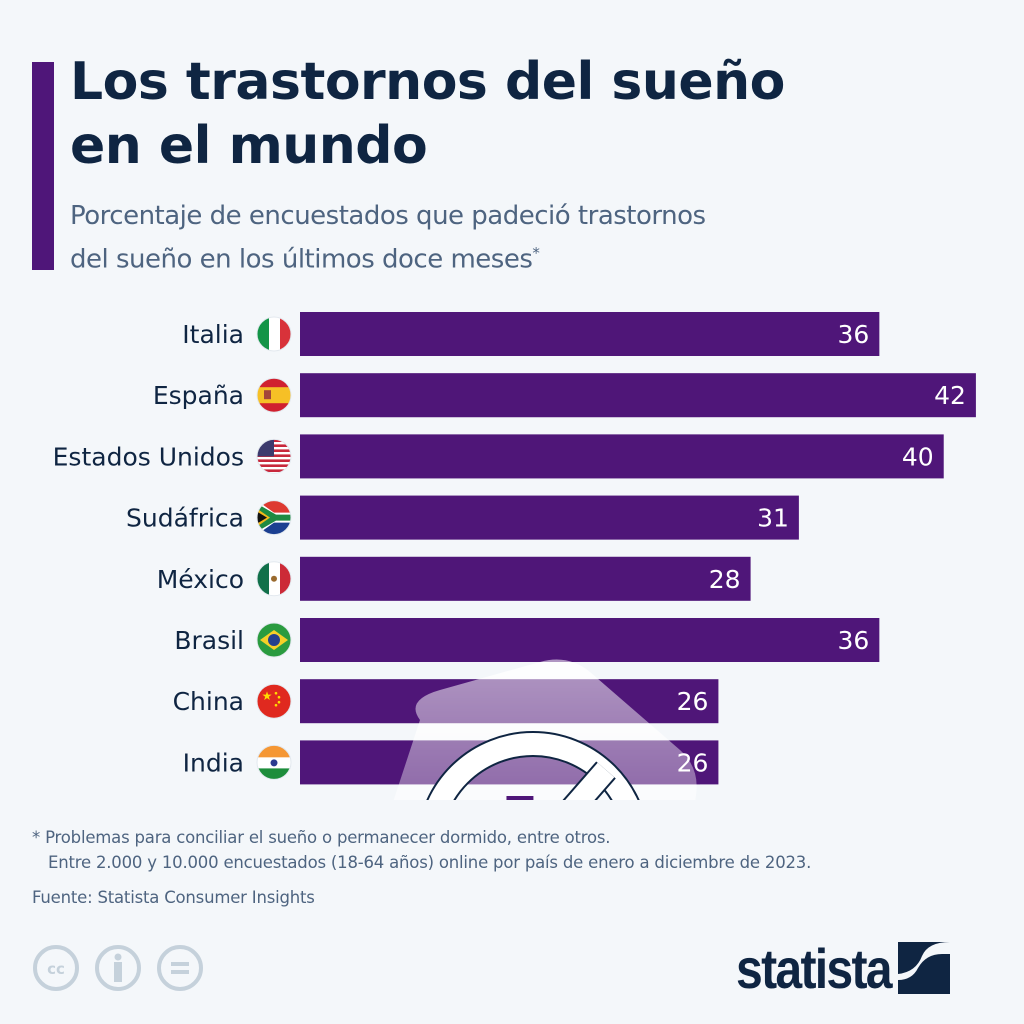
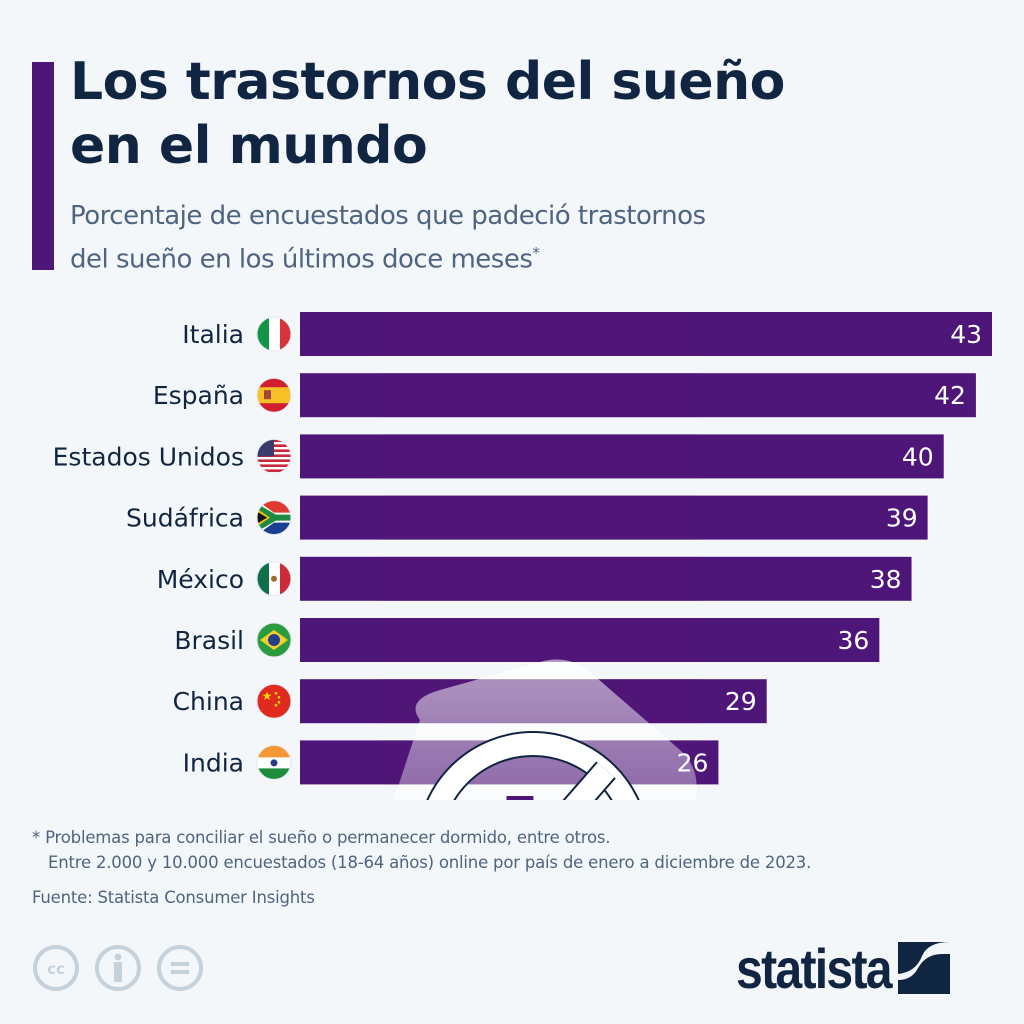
Italia: 36 -> 43
Sudáfrica: 31 -> 39
México: 28 -> 38
China: 26 -> 29
